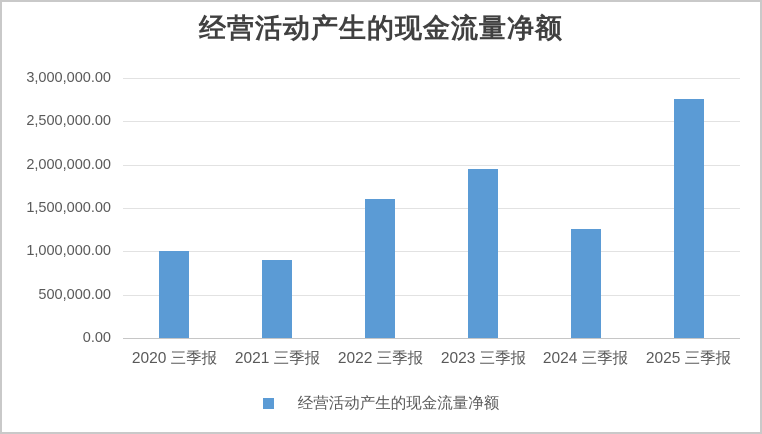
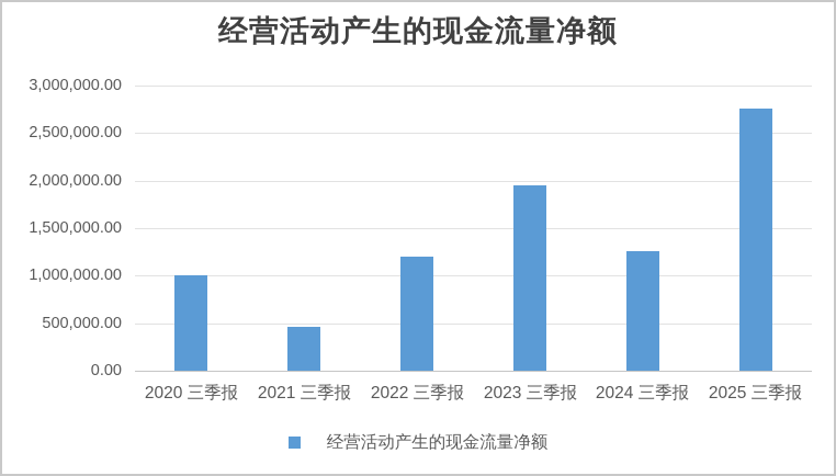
2021 三季报: 900000 -> 500000
2022 三季报: 1600000 -> 1200000
